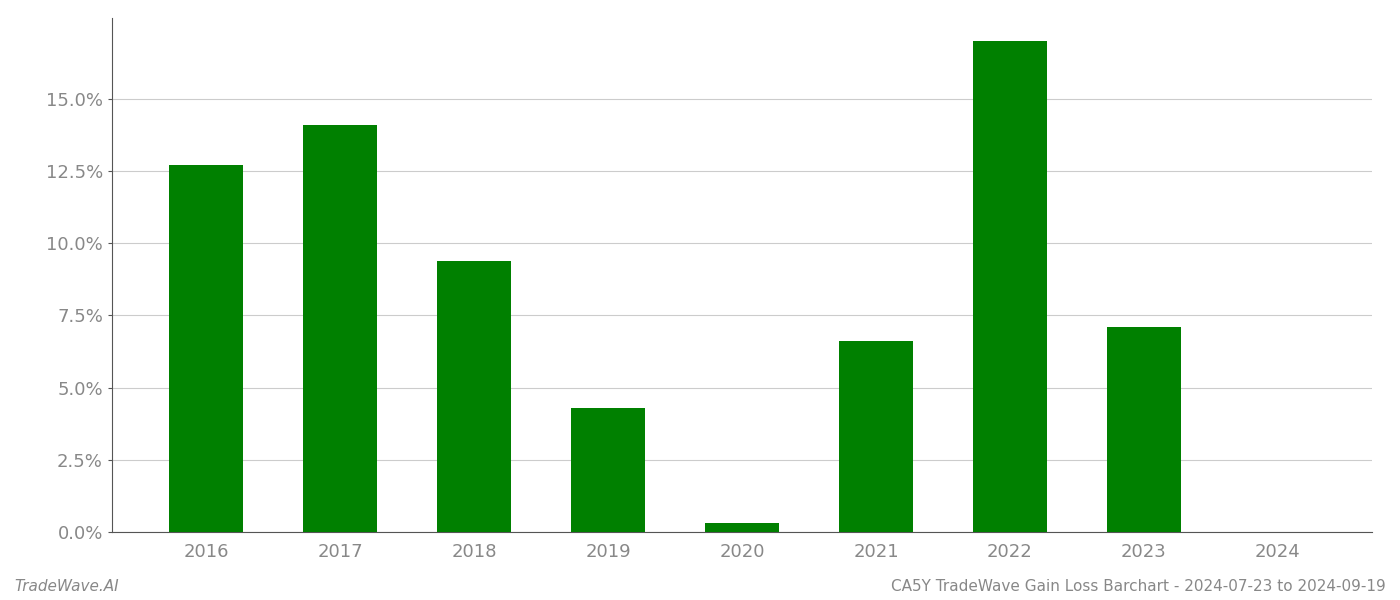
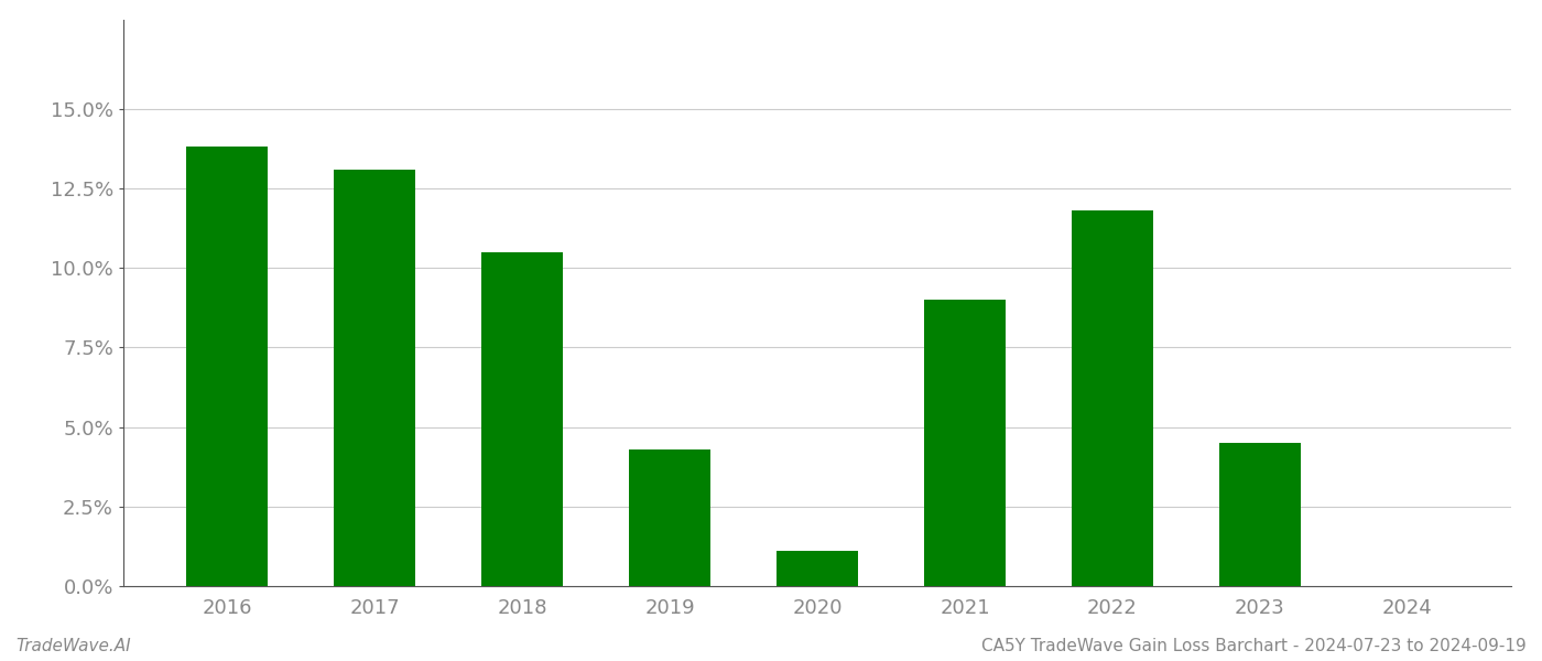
2016: 12.7% -> 13.8%
2017: 14.1% -> 13.1%
2018: 9.4% -> 10.5%
2020: 0.3% -> 1.1%
2021: 6.6% -> 9.0%
2022: 17.0% -> 11.8%
2023: 7.1% -> 4.5%
